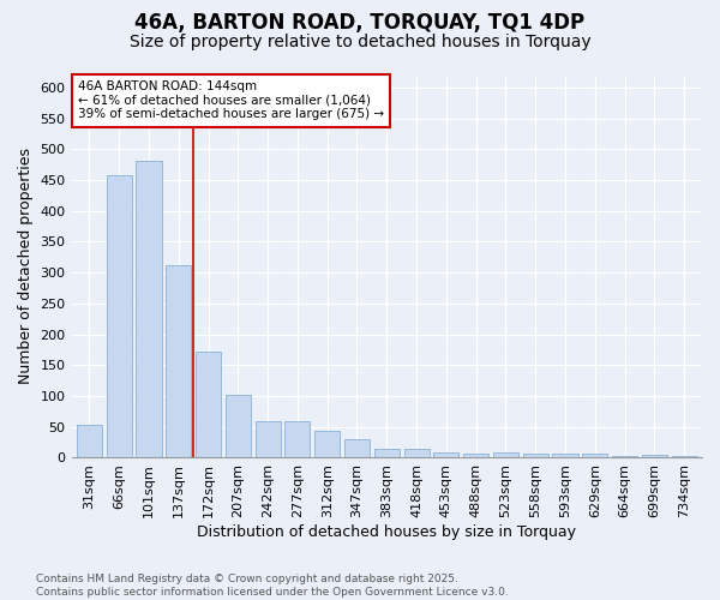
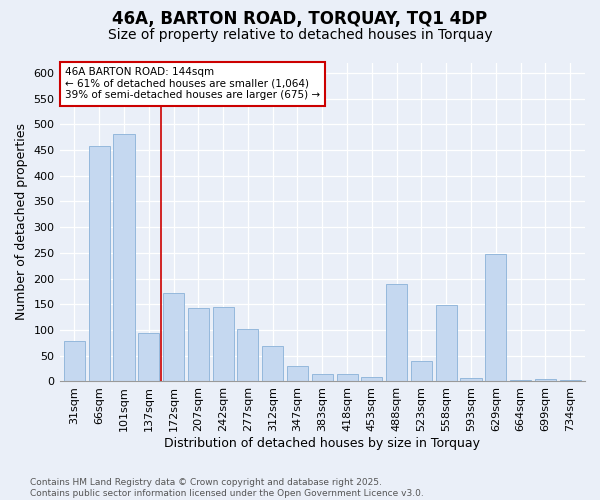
31sqm: 54 -> 78
137sqm: 311 -> 94
207sqm: 101 -> 142
242sqm: 59 -> 144
277sqm: 59 -> 102
312sqm: 44 -> 68
488sqm: 7 -> 190
523sqm: 9 -> 40
558sqm: 7 -> 148
629sqm: 6 -> 248
